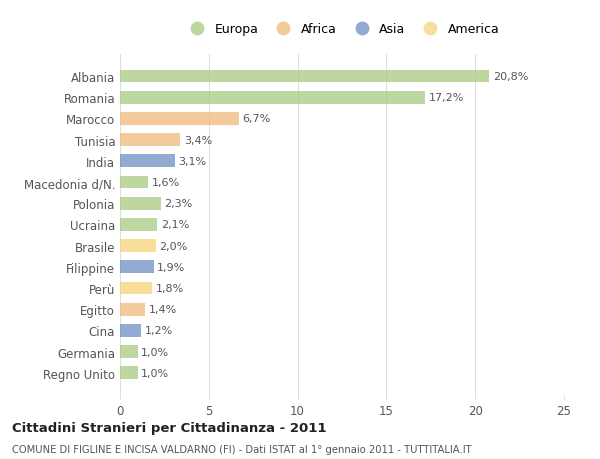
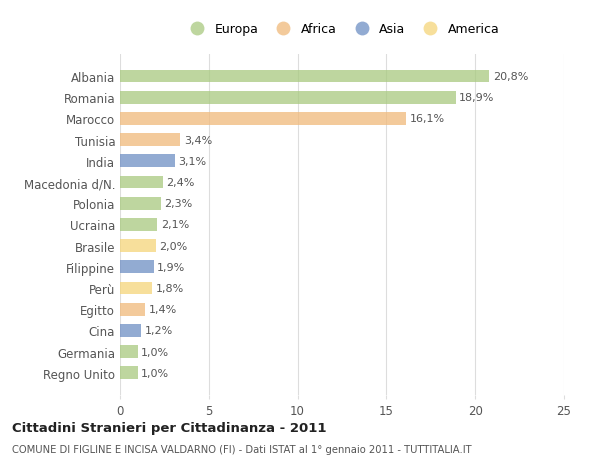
Romania: 17,2% -> 18,9%
Marocco: 6,7% -> 16,1%
Macedonia d/N.: 1,6% -> 2,4%
